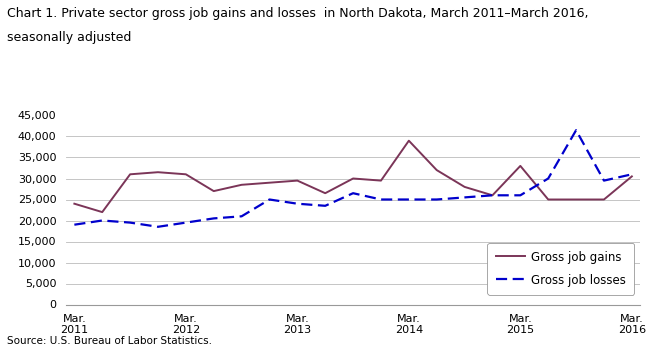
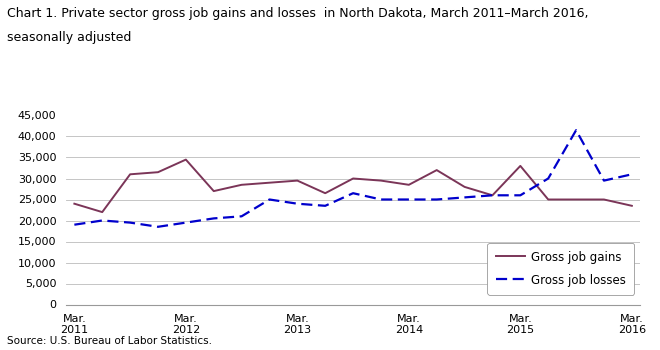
Gross job gains/Mar. 2012: 31,000 -> 34,500
Gross job gains/Mar. 2014: 39,000 -> 28,500
Gross job gains/Mar. 2016: 30,500 -> 23,500
